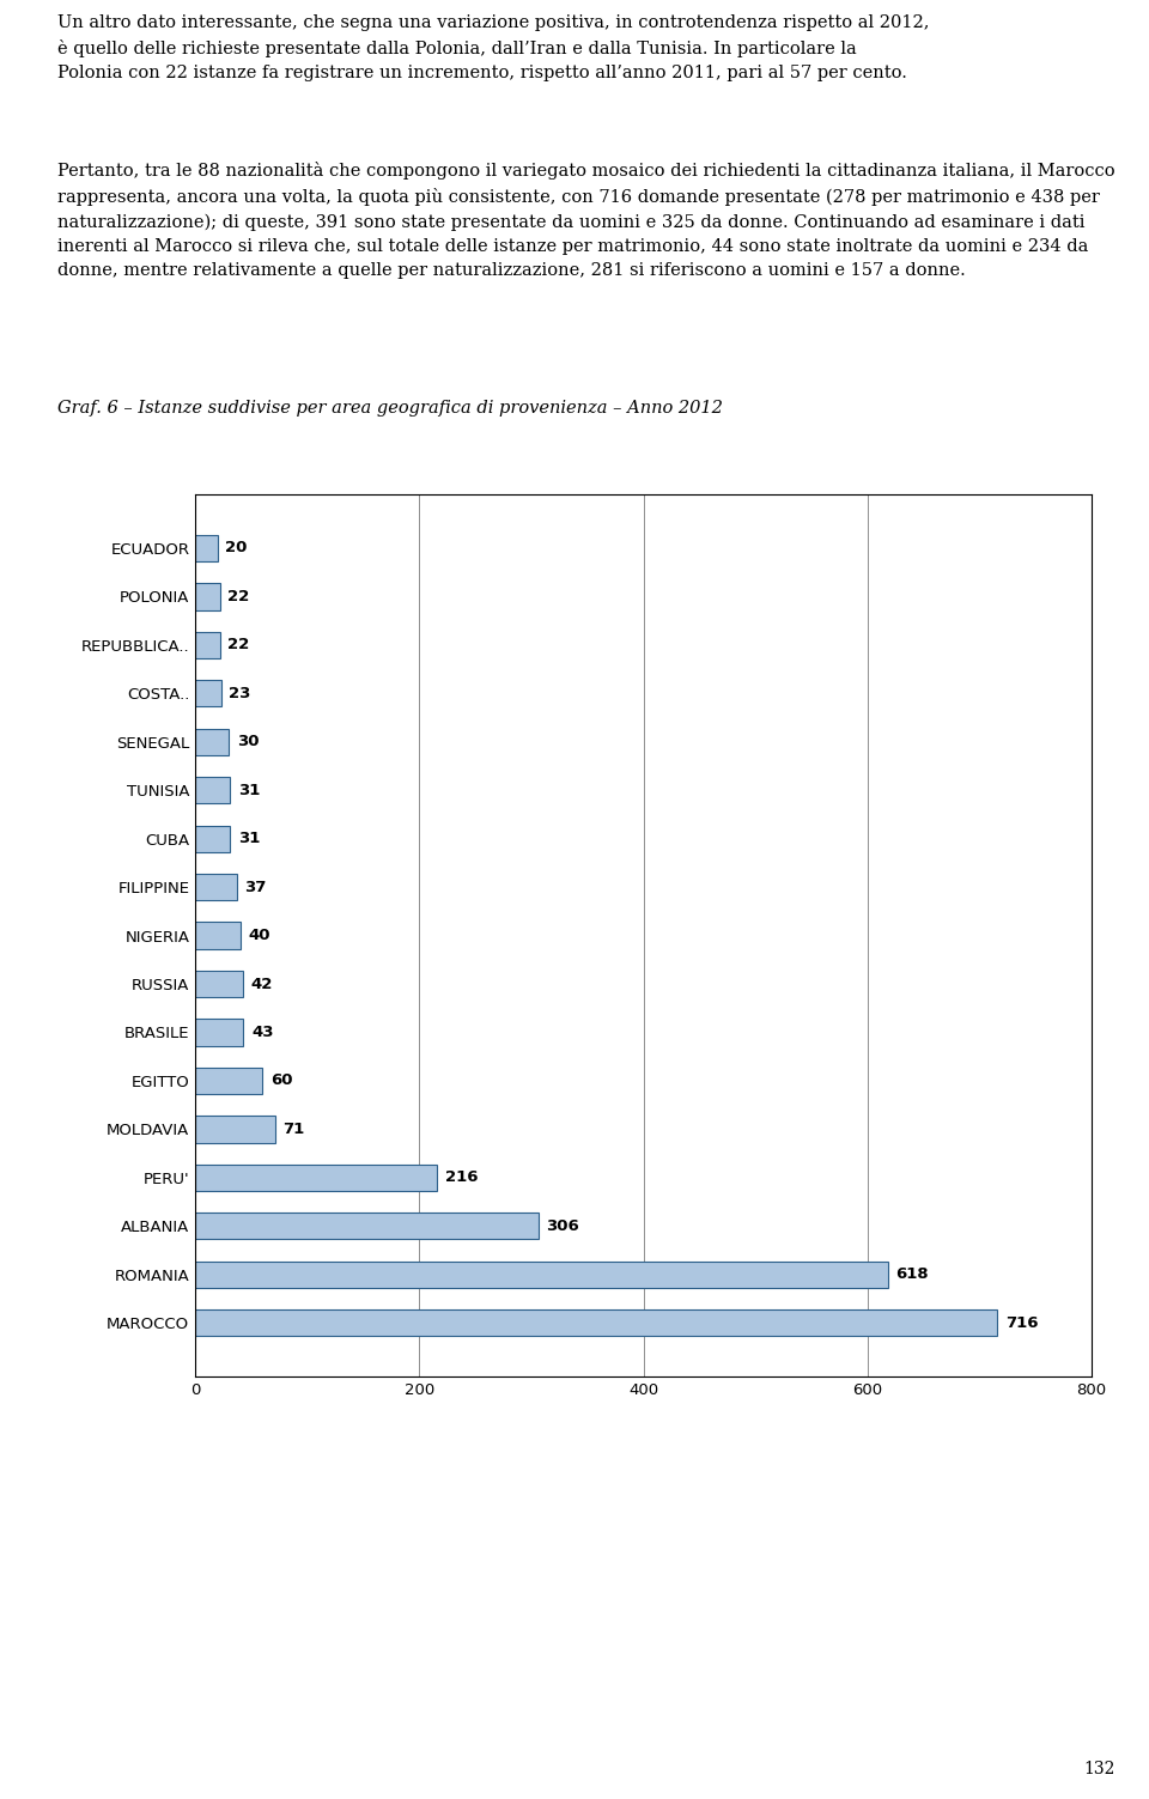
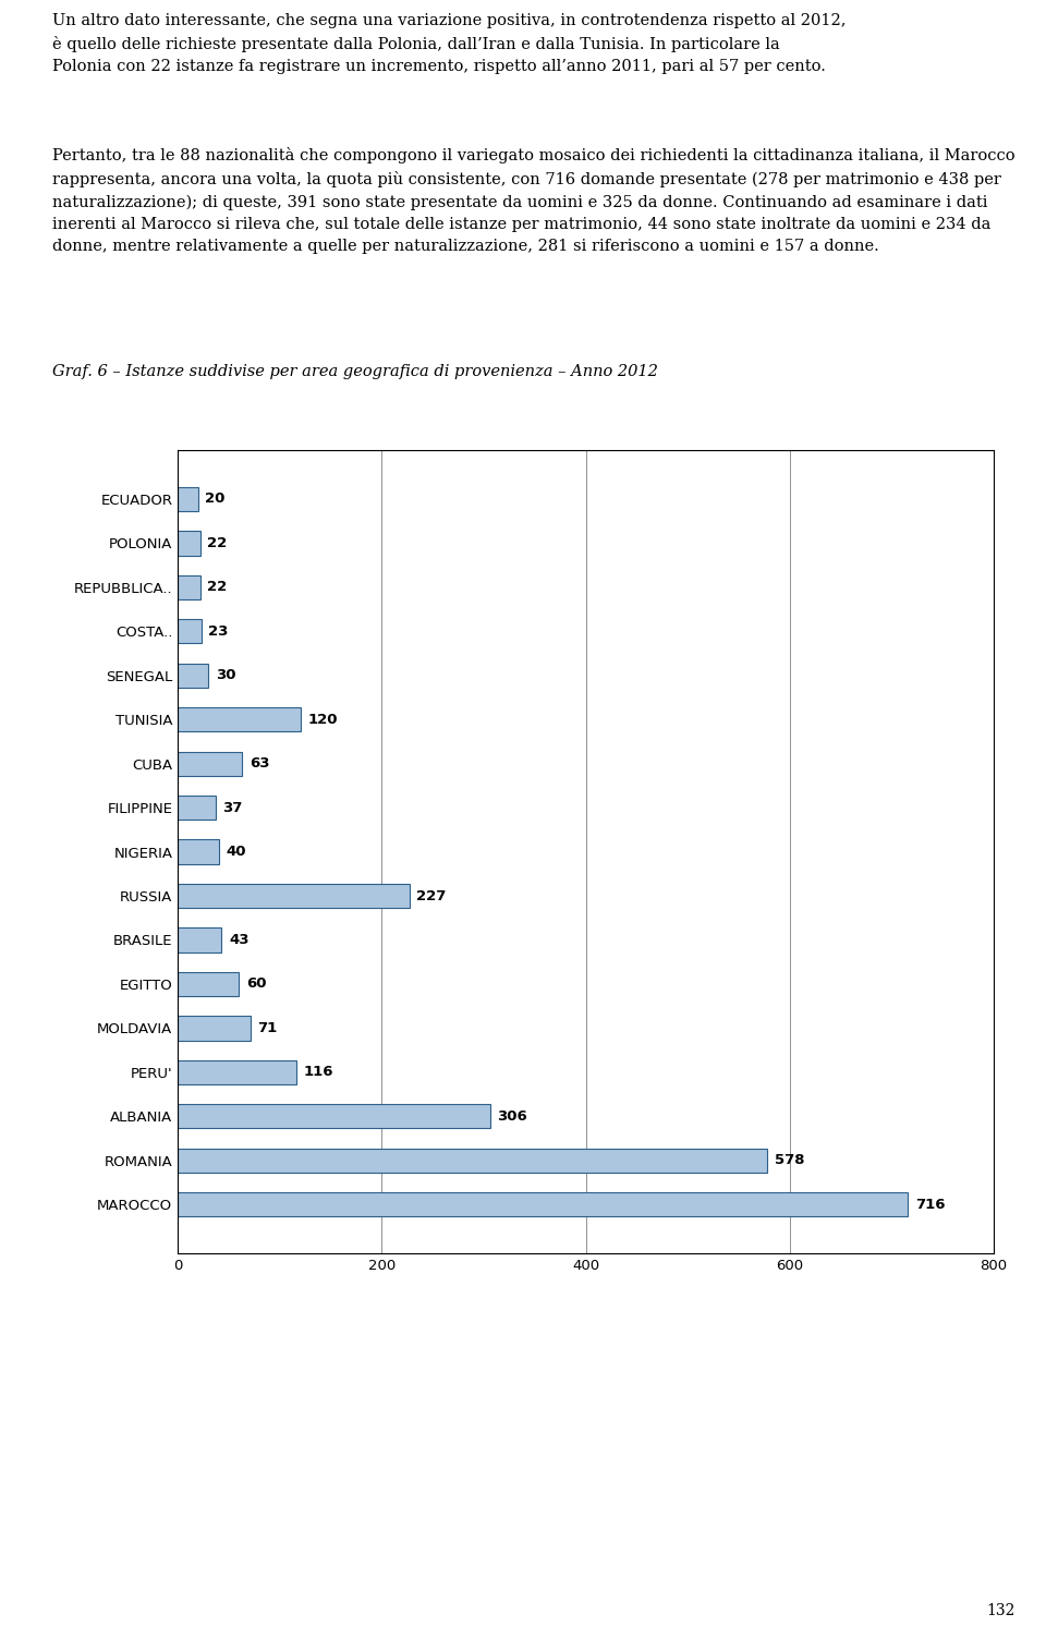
TUNISIA: 31 -> 120
CUBA: 31 -> 63
RUSSIA: 42 -> 227
PERU': 216 -> 116
ROMANIA: 618 -> 578
